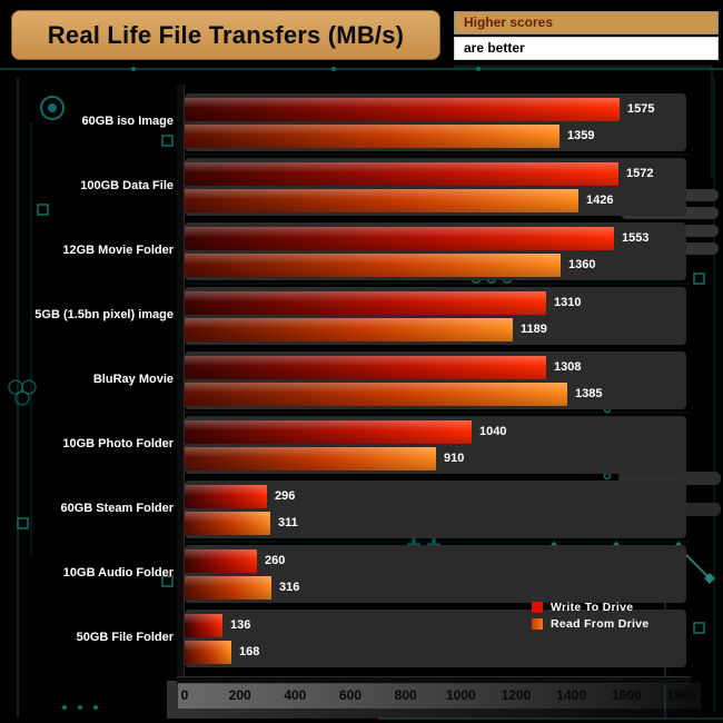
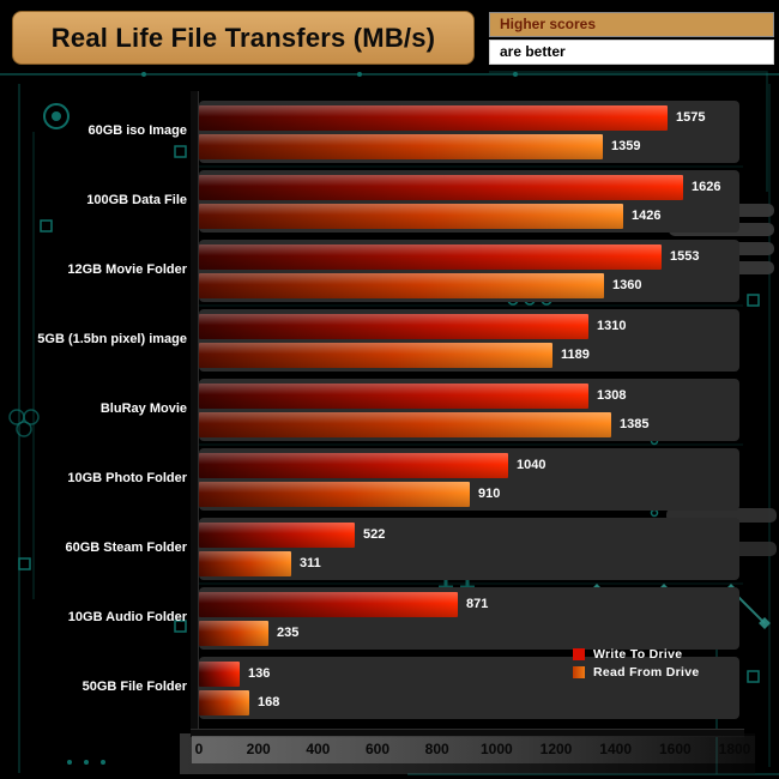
Write To Drive/100GB Data File: 1572 -> 1626
Write To Drive/60GB Steam Folder: 296 -> 522
Write To Drive/10GB Audio Folder: 260 -> 871
Read From Drive/10GB Audio Folder: 316 -> 235
